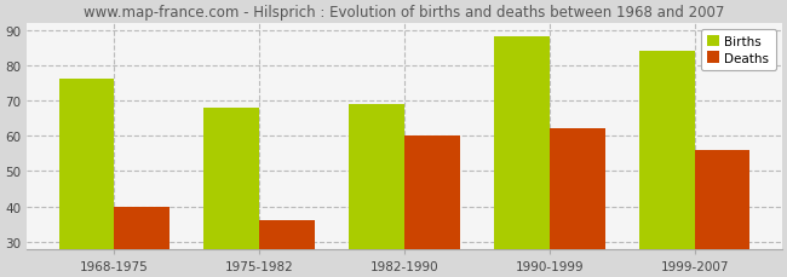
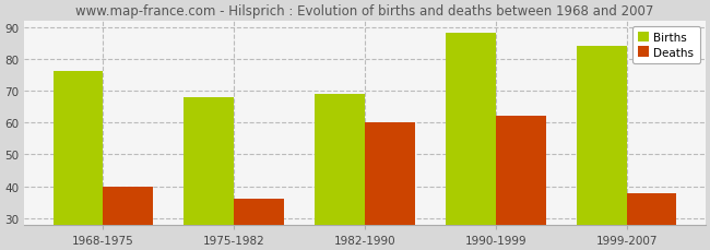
Deaths/1999-2007: 56 -> 38
